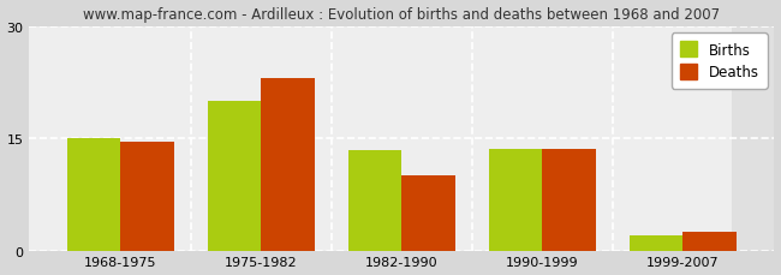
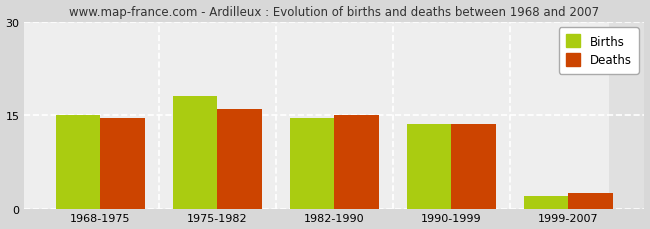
Births/1975-1982: 20.0 -> 18.0
Deaths/1975-1982: 23.0 -> 16.0
Births/1982-1990: 13.4 -> 14.5
Deaths/1982-1990: 10.0 -> 15.0
